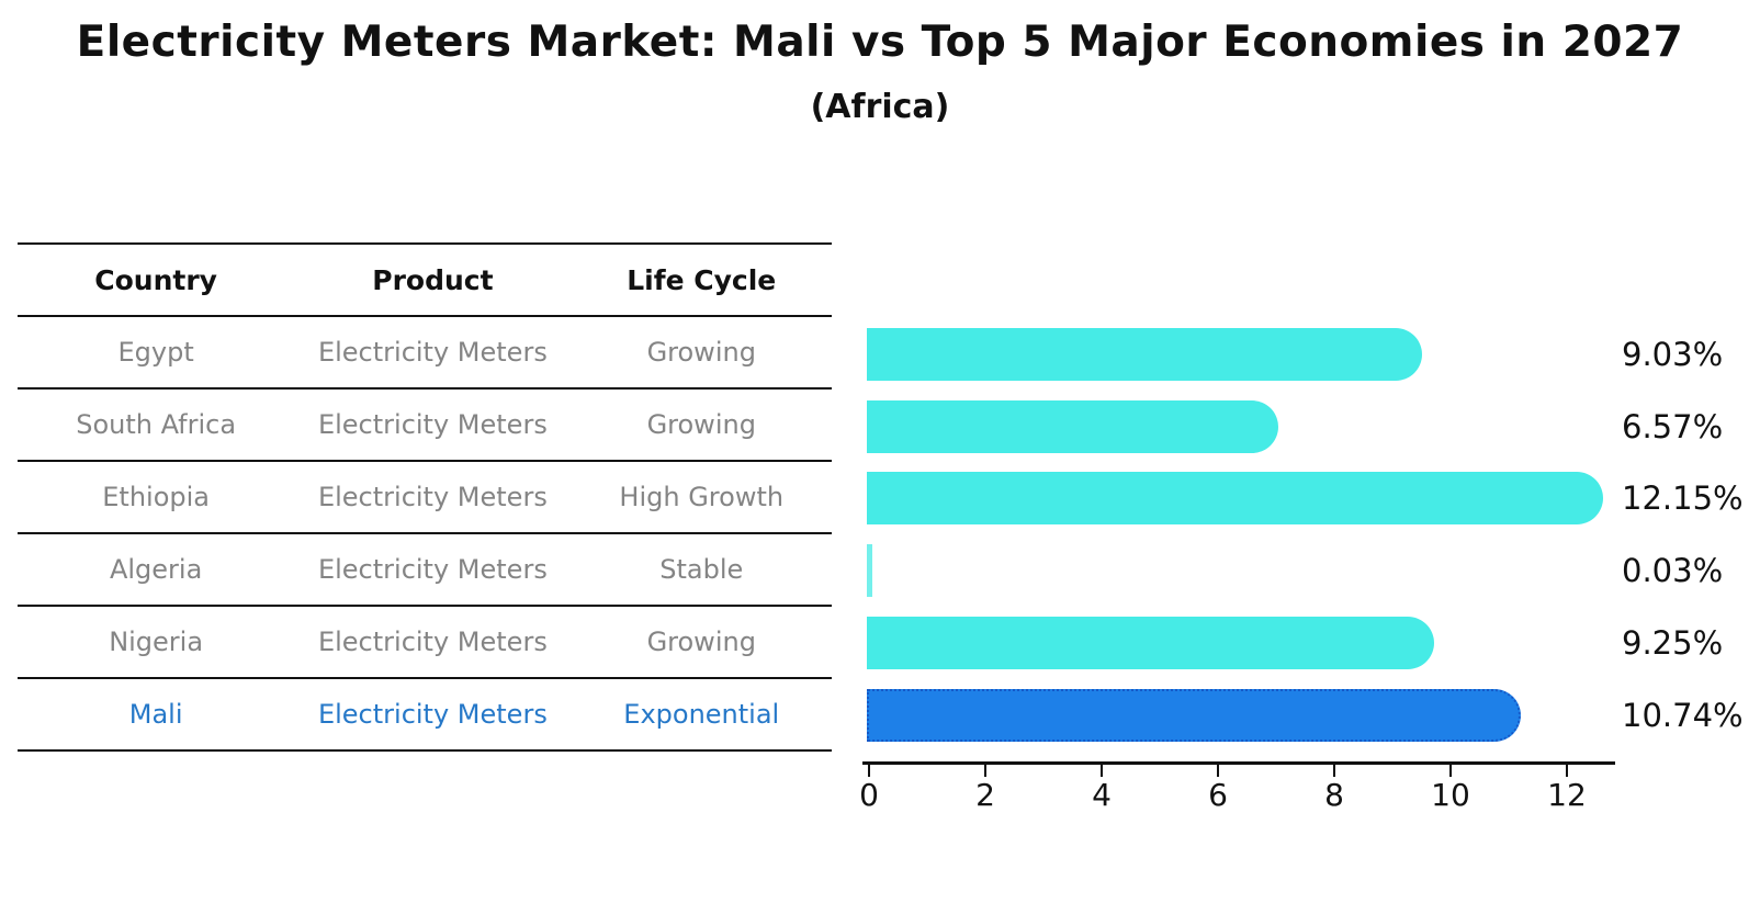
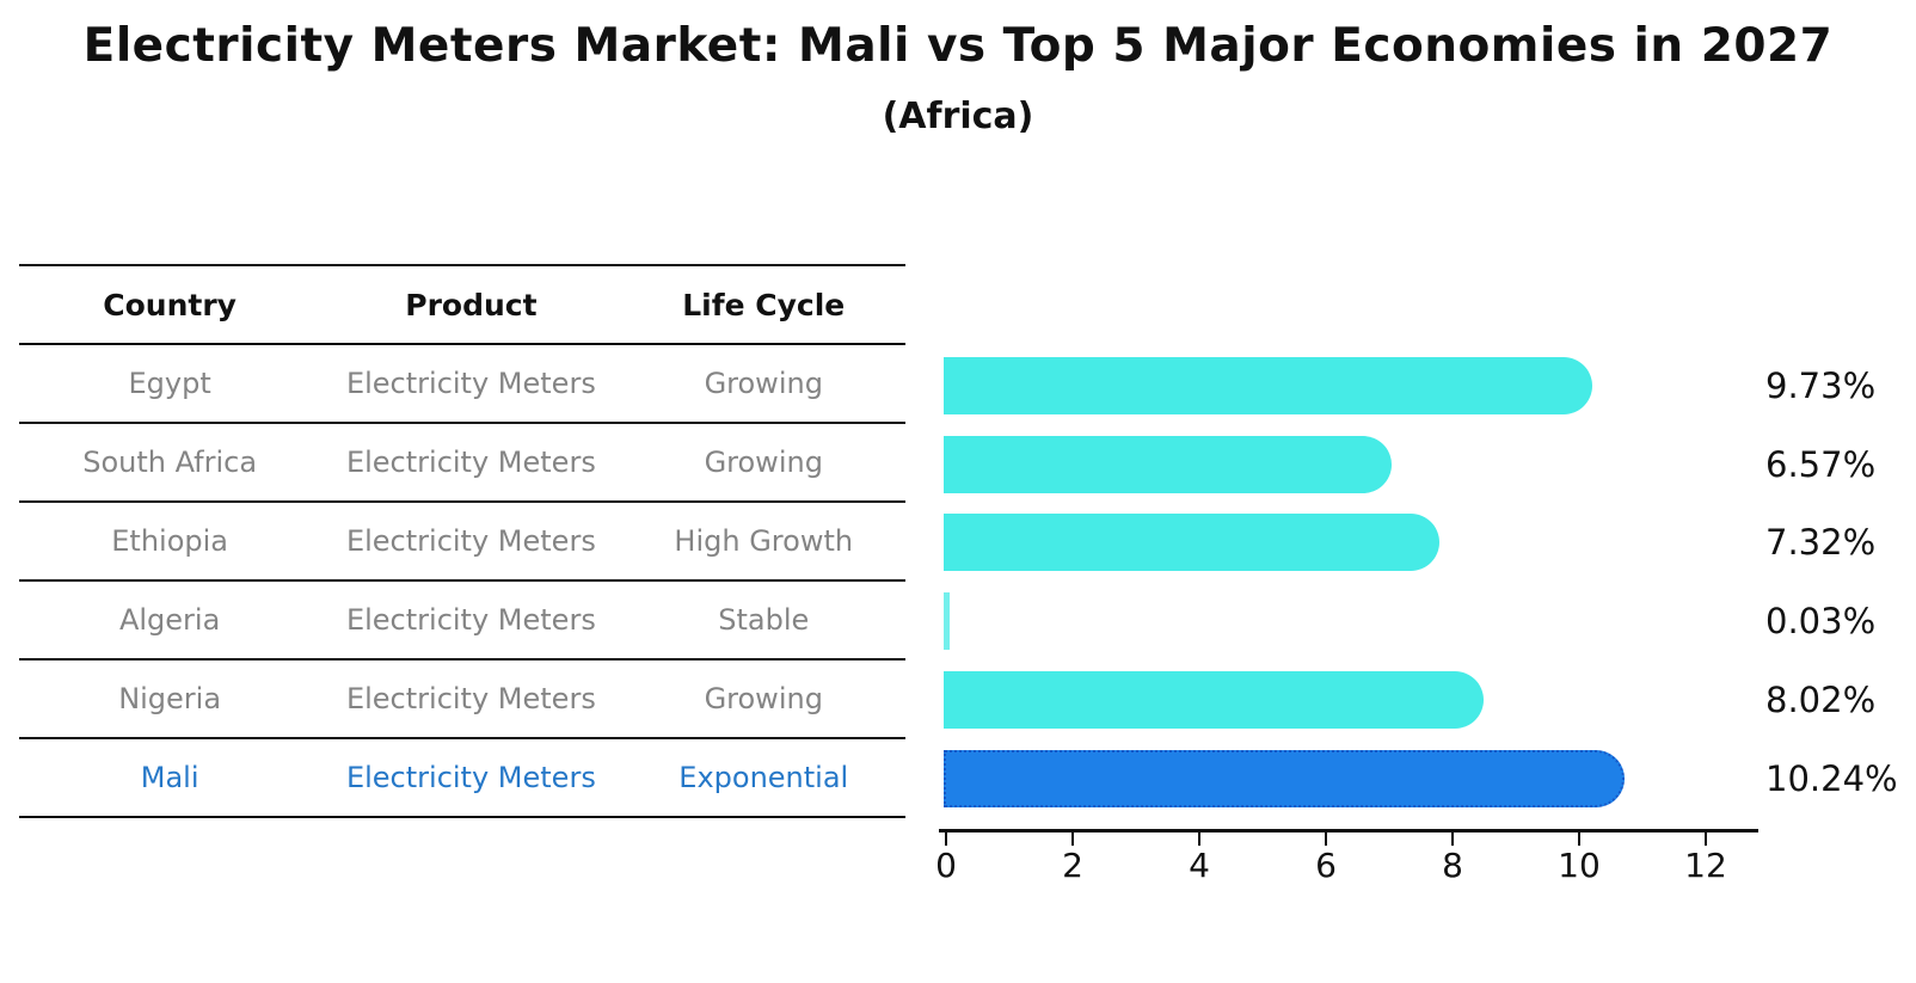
Egypt: 9.03% -> 9.73%
Ethiopia: 12.15% -> 7.32%
Nigeria: 9.25% -> 8.02%
Mali: 10.74% -> 10.24%
